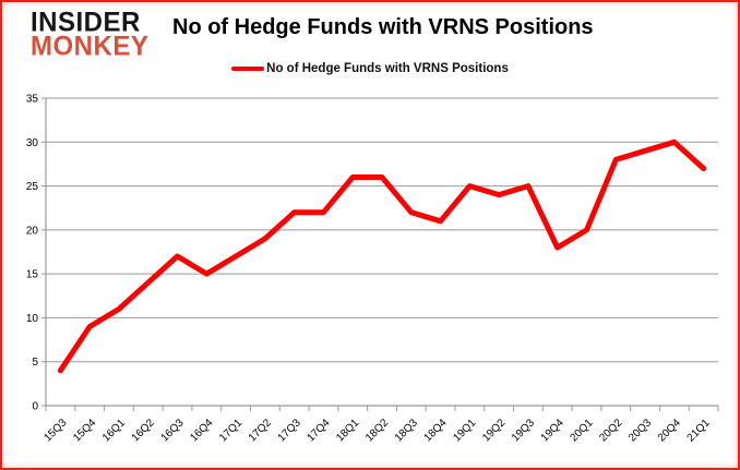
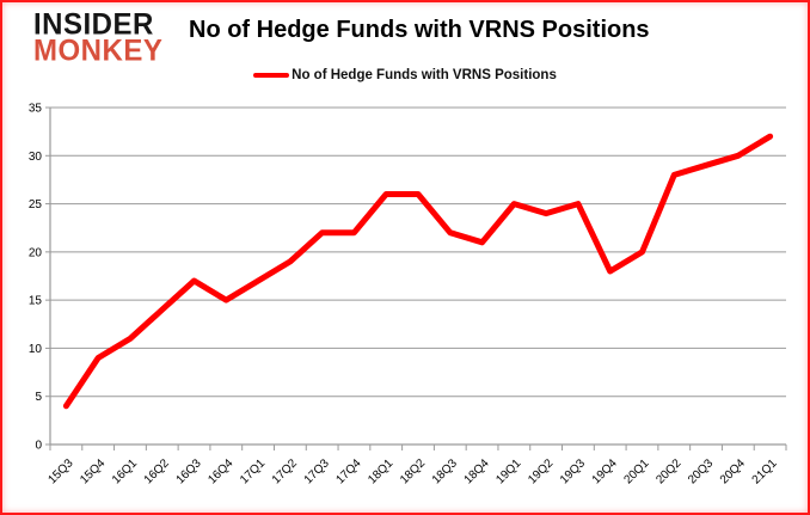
21Q1: 27 -> 32
